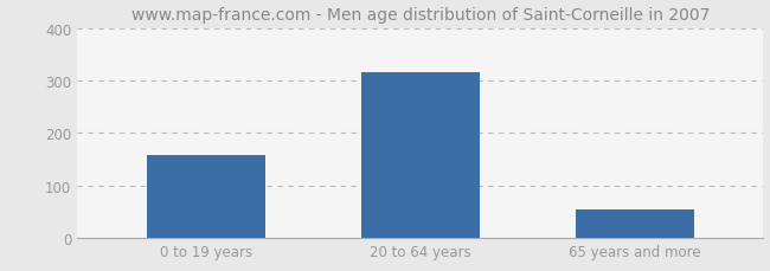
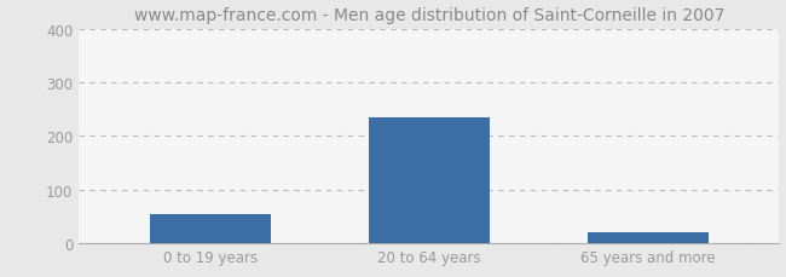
0 to 19 years: 157 -> 55
20 to 64 years: 317 -> 235
65 years and more: 54 -> 20
